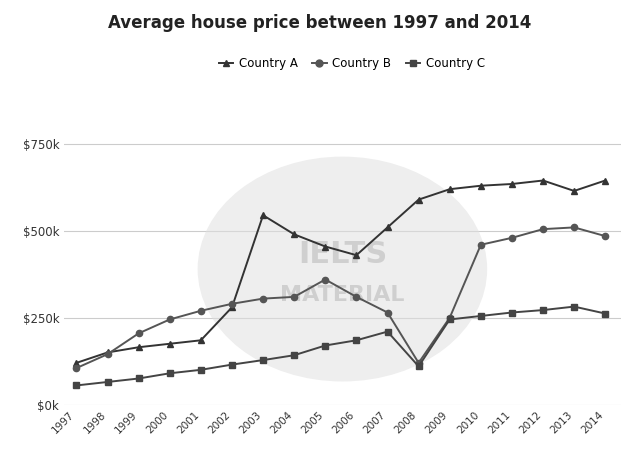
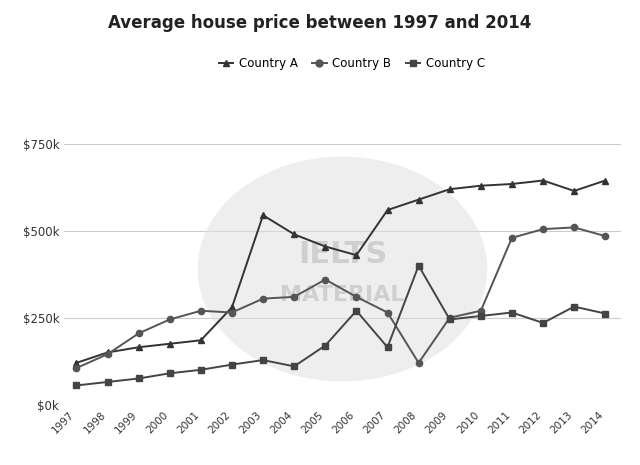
Country B/2002: $290k -> $265k
Country C/2004: $142k -> $110k
Country C/2006: $185k -> $270k
Country A/2007: $510k -> $560k
Country C/2007: $210k -> $165k
Country C/2008: $110k -> $400k
Country B/2010: $460k -> $270k
Country C/2012: $272k -> $235k
